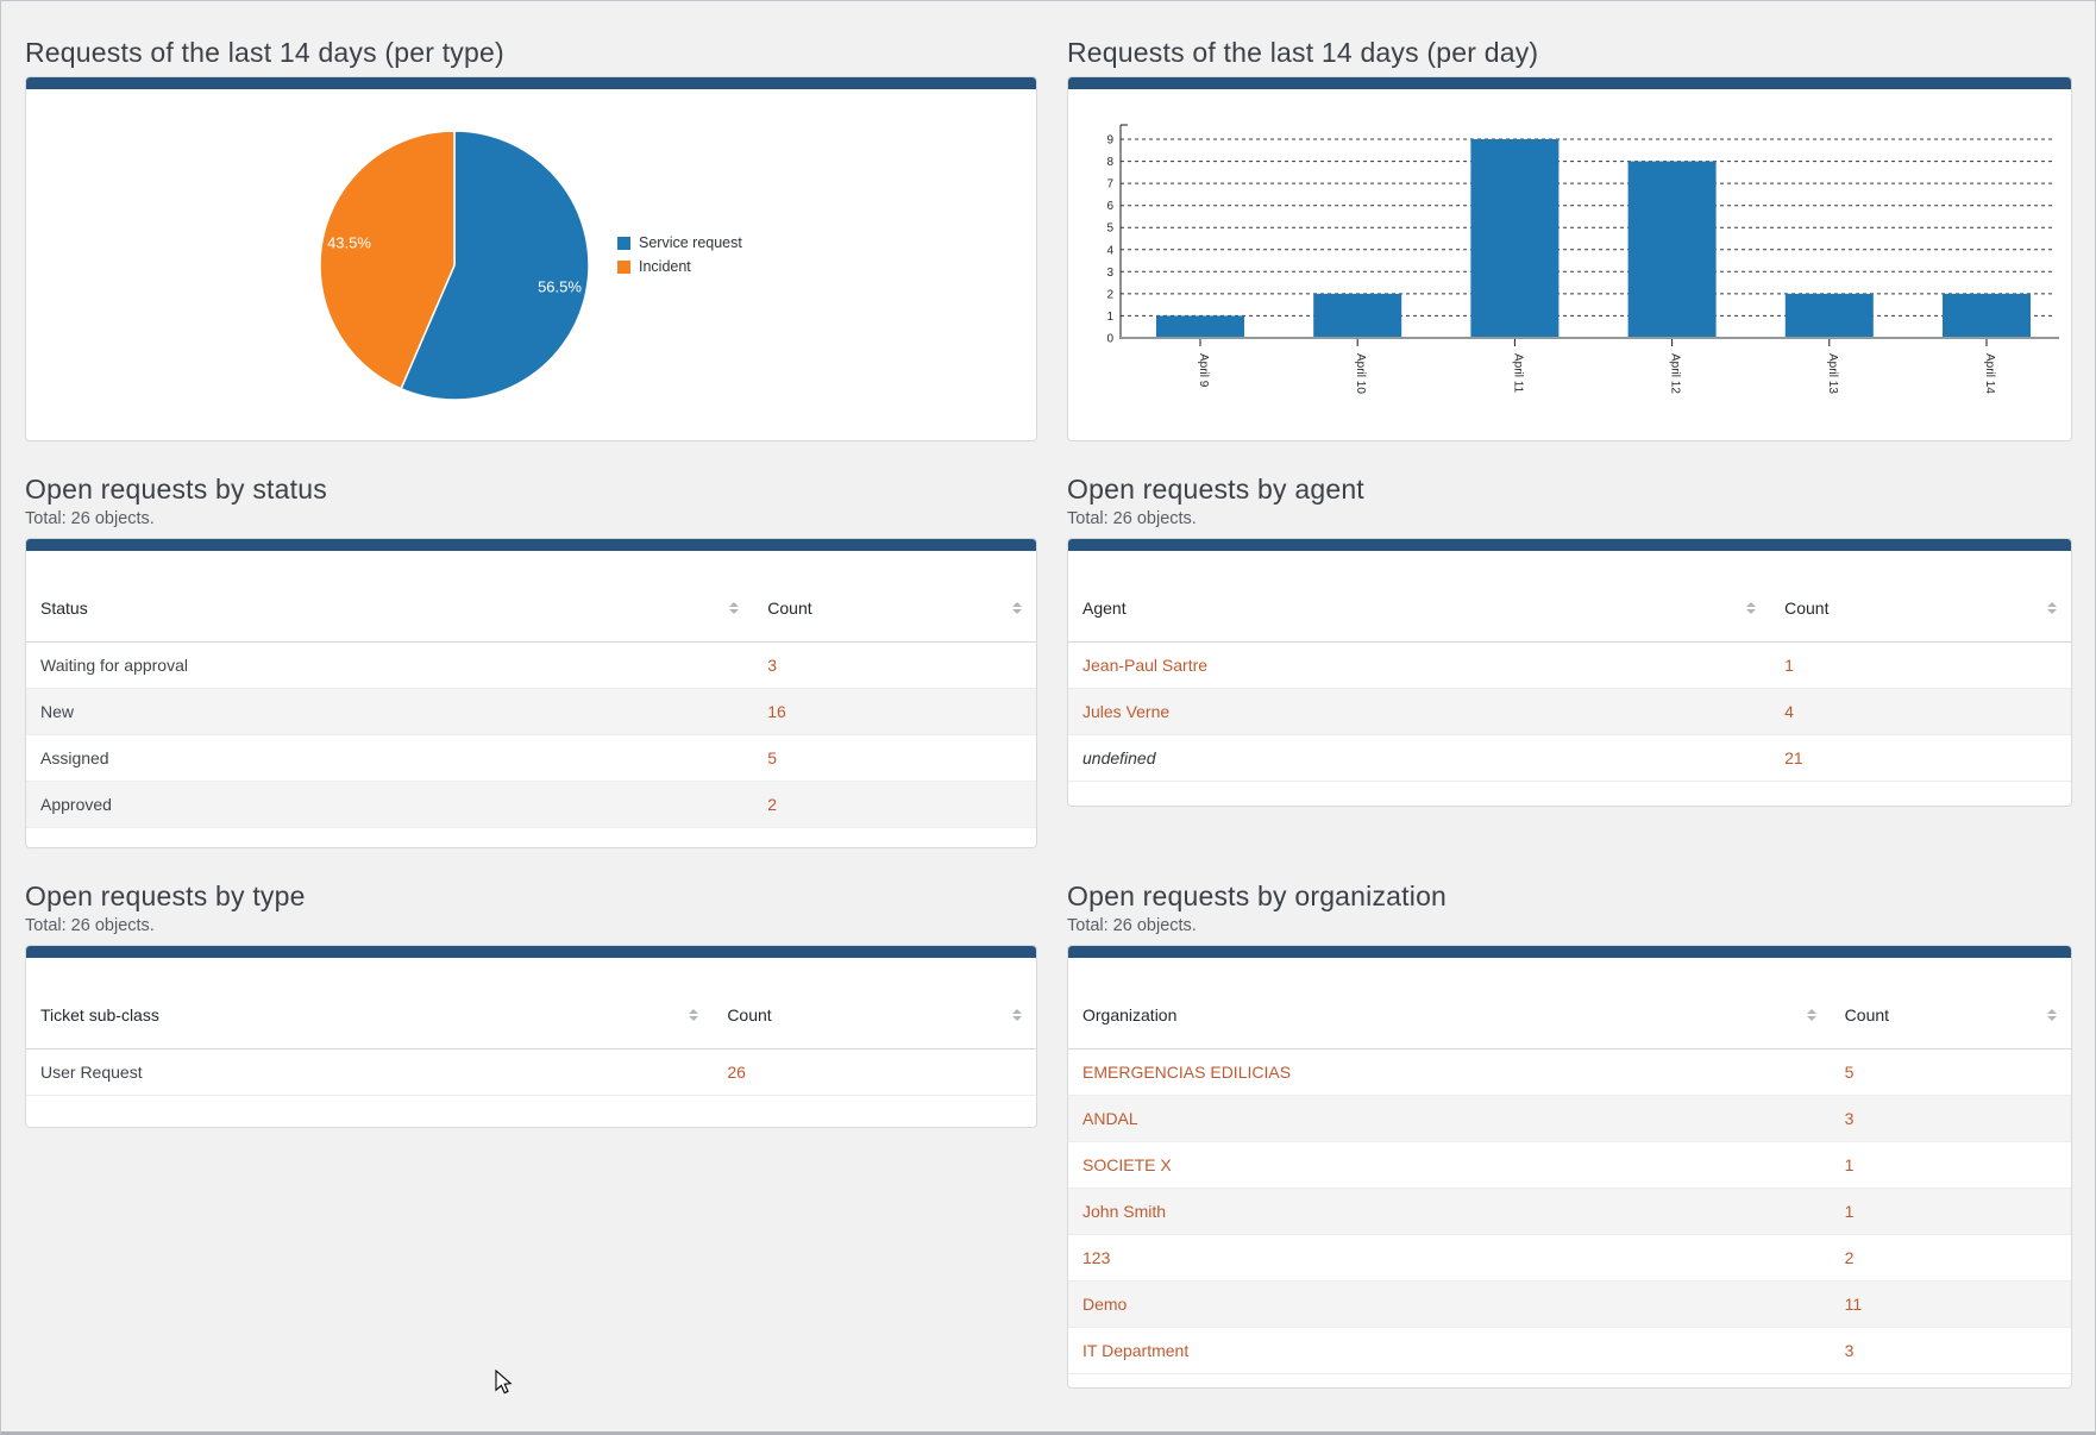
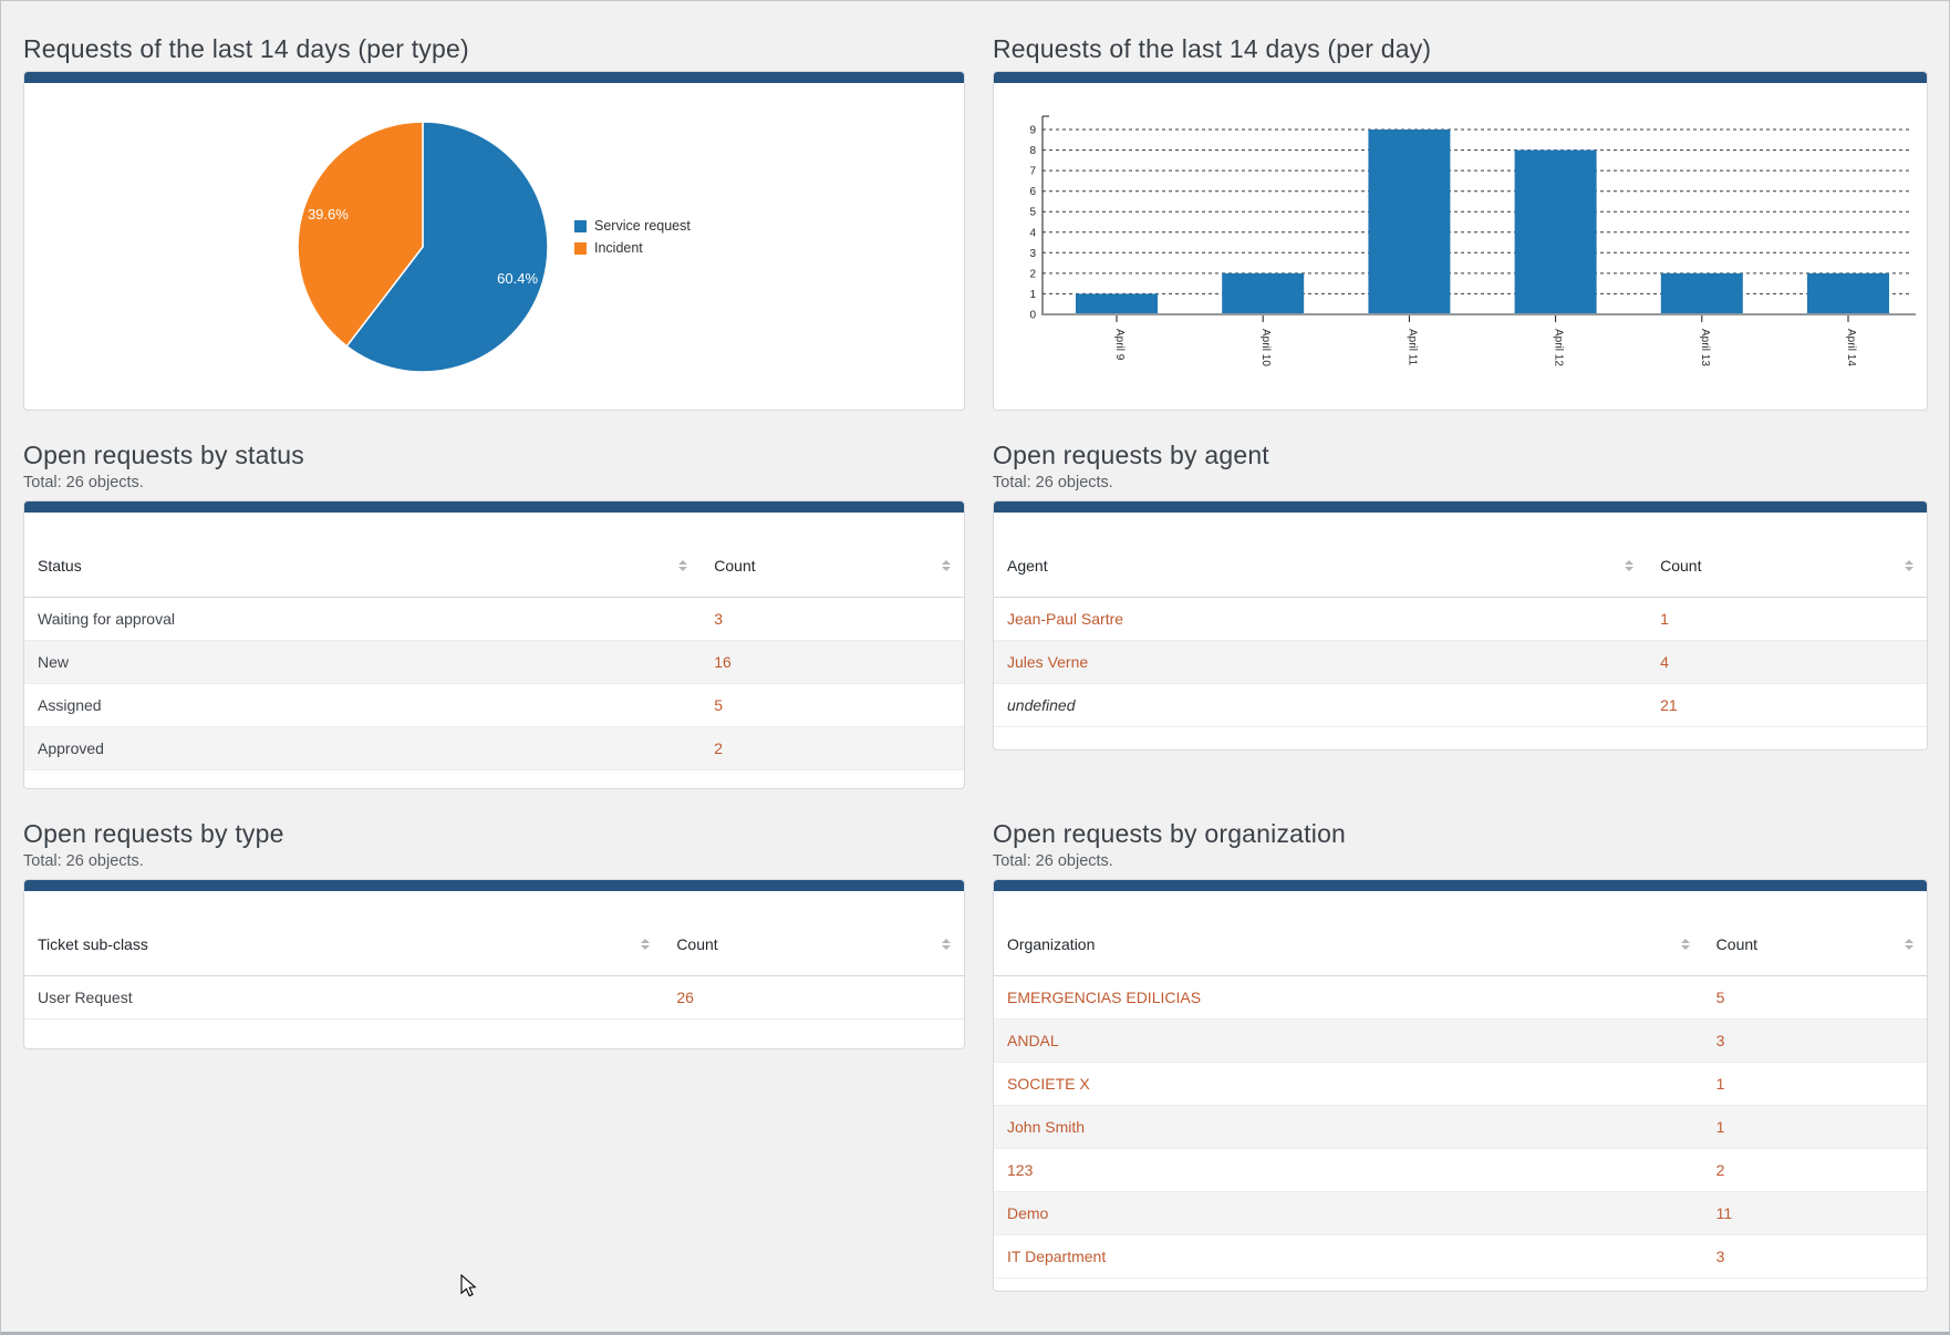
Requests of the last 14 days (per type)/Service request: 56.5% -> 60.4%
Requests of the last 14 days (per type)/Incident: 43.5% -> 39.6%
